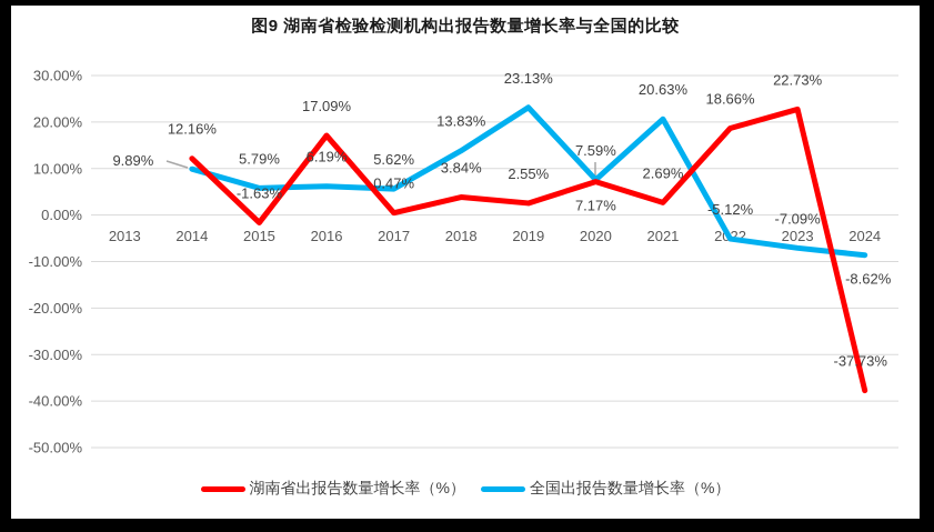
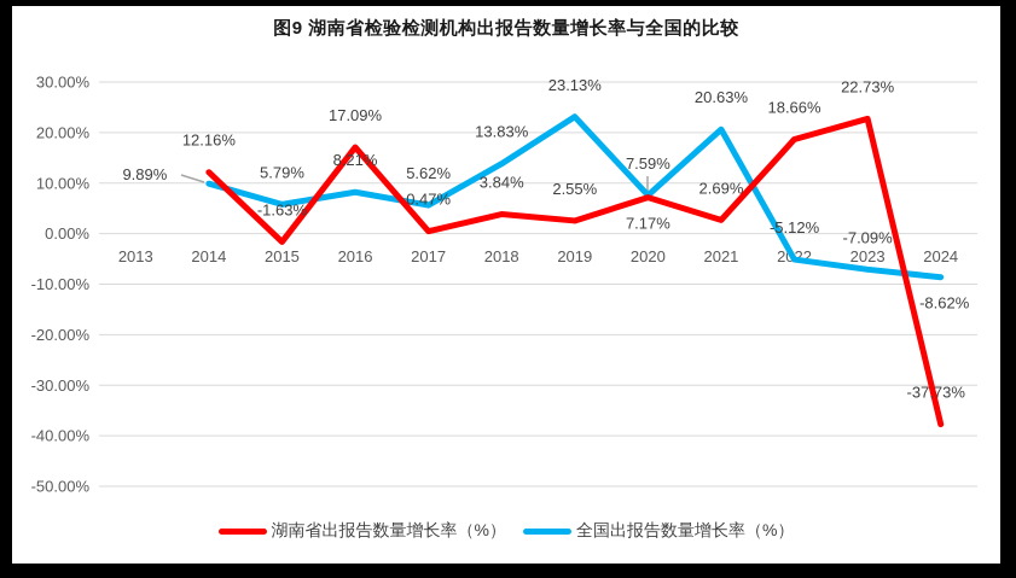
全国出报告数量增长率（%）/2016: 6.19% -> 8.21%
